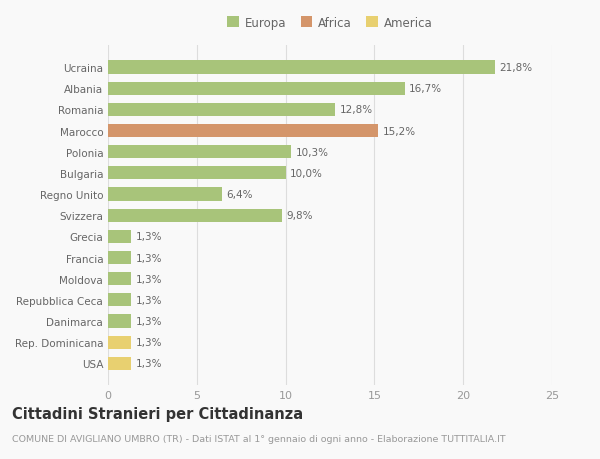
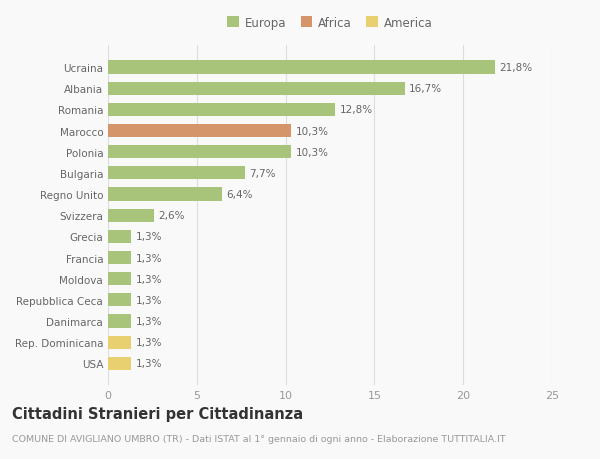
Marocco: 15,2% -> 10,3%
Bulgaria: 10,0% -> 7,7%
Svizzera: 9,8% -> 2,6%
